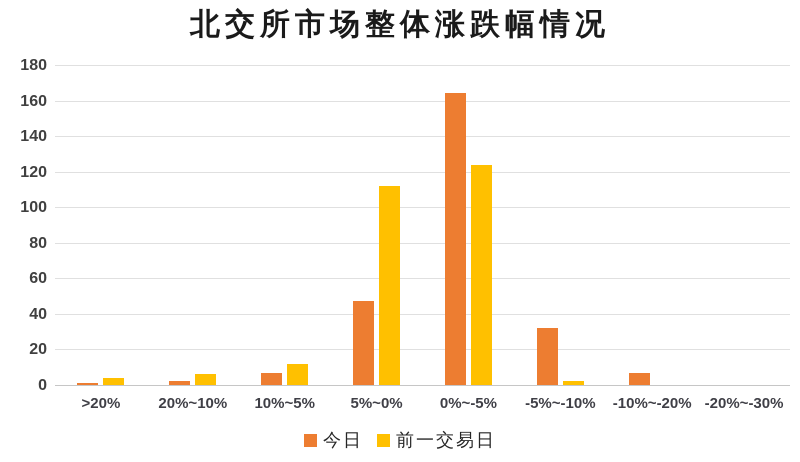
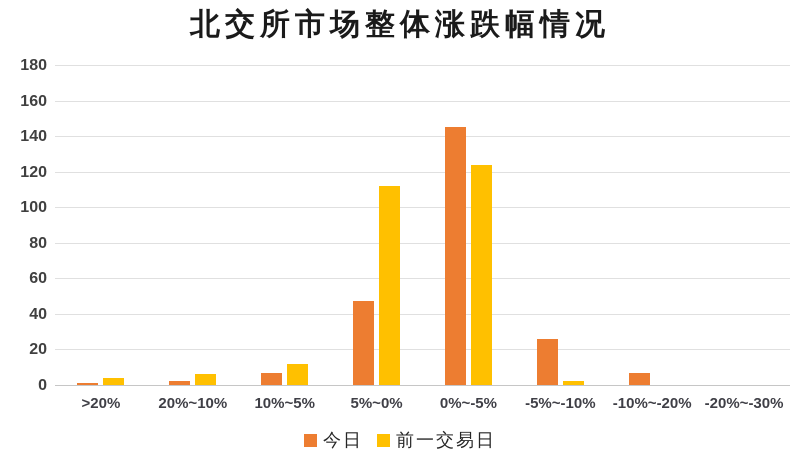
今日/0%~-5%: 164 -> 145
今日/-5%~-10%: 32 -> 26
